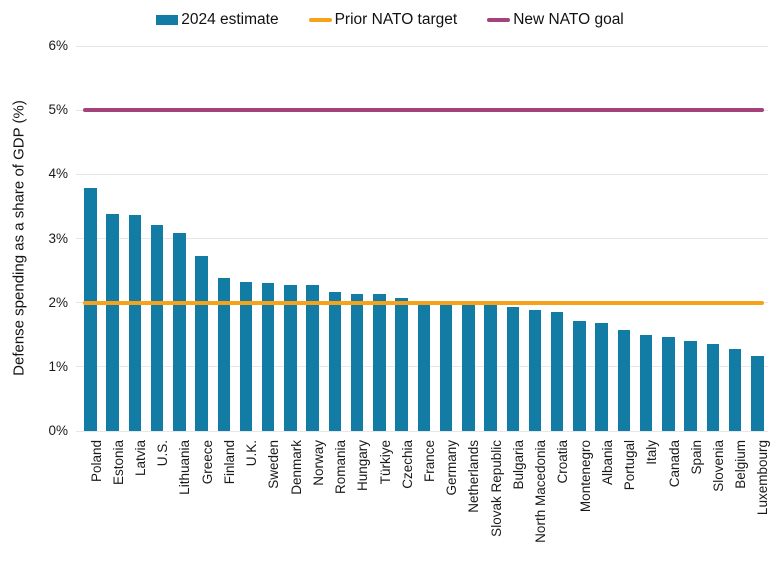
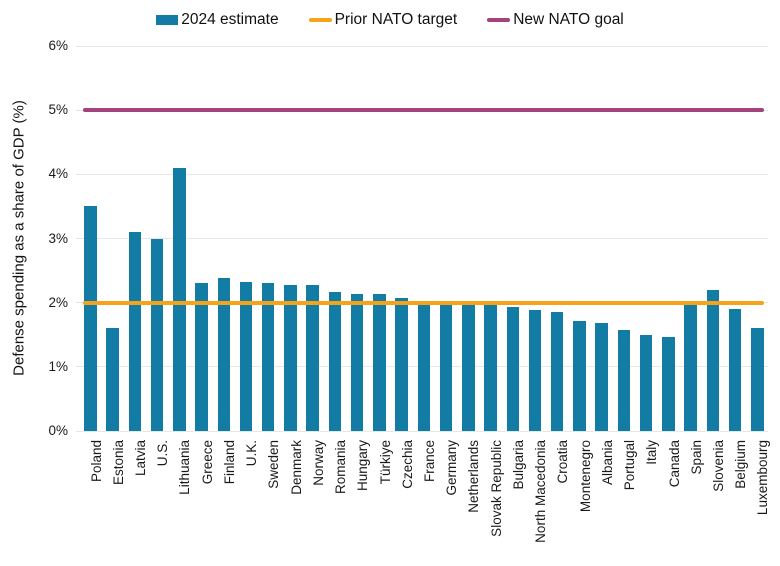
Poland: 3.8% -> 3.5%
Estonia: 3.4% -> 1.6%
Latvia: 3.4% -> 3.1%
U.S.: 3.2% -> 3.0%
Lithuania: 3.1% -> 4.1%
Greece: 2.7% -> 2.3%
Spain: 1.4% -> 2.0%
Slovenia: 1.4% -> 2.2%
Belgium: 1.3% -> 1.9%
Luxembourg: 1.2% -> 1.6%
